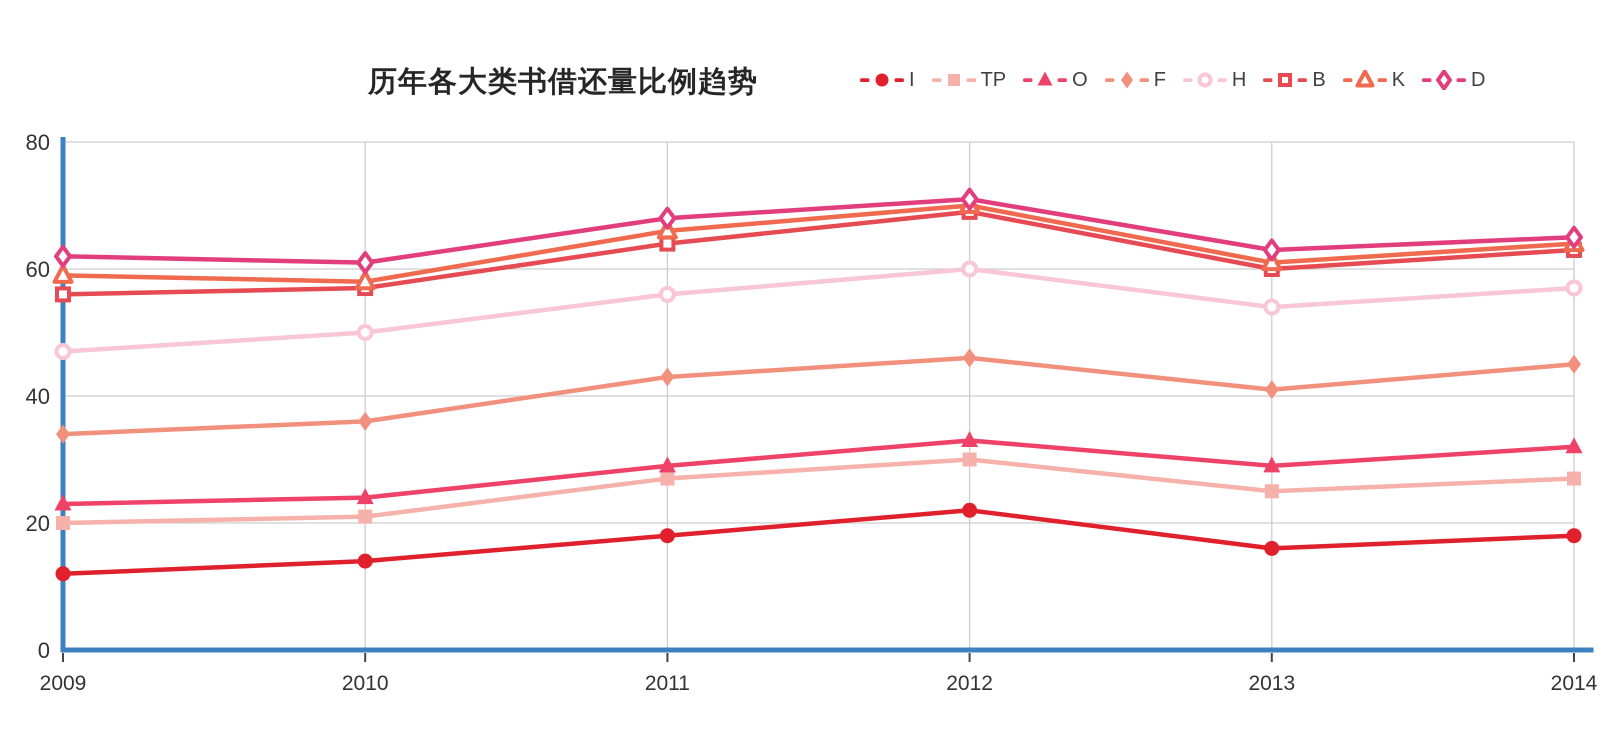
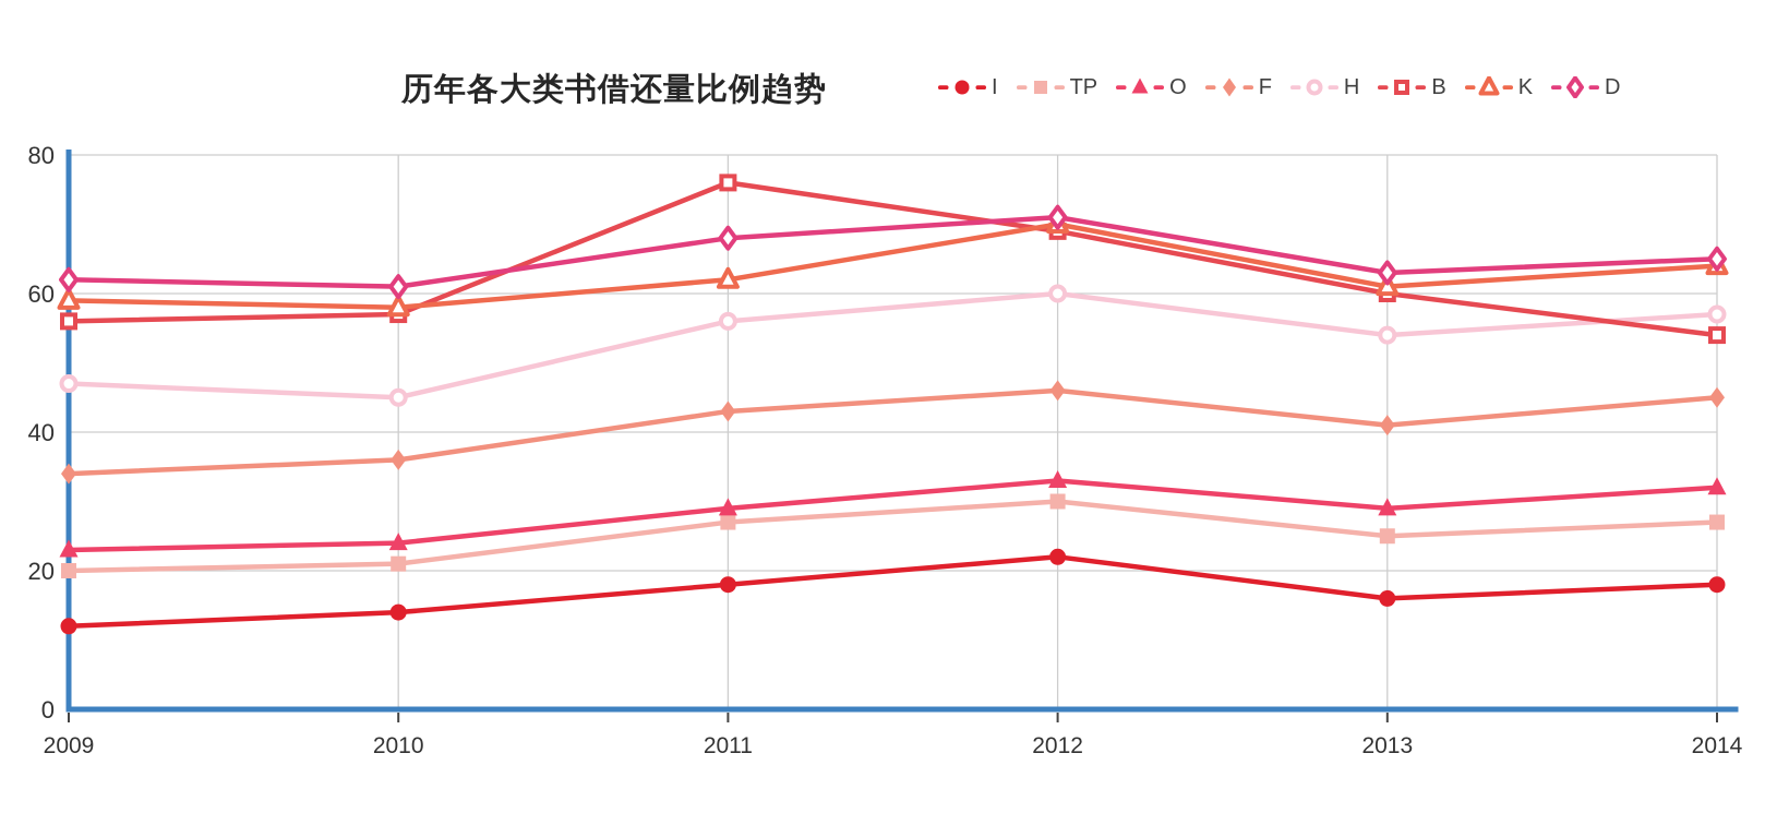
H/2010: 50 -> 45
B/2011: 64 -> 76
K/2011: 66 -> 62
B/2014: 63 -> 54
